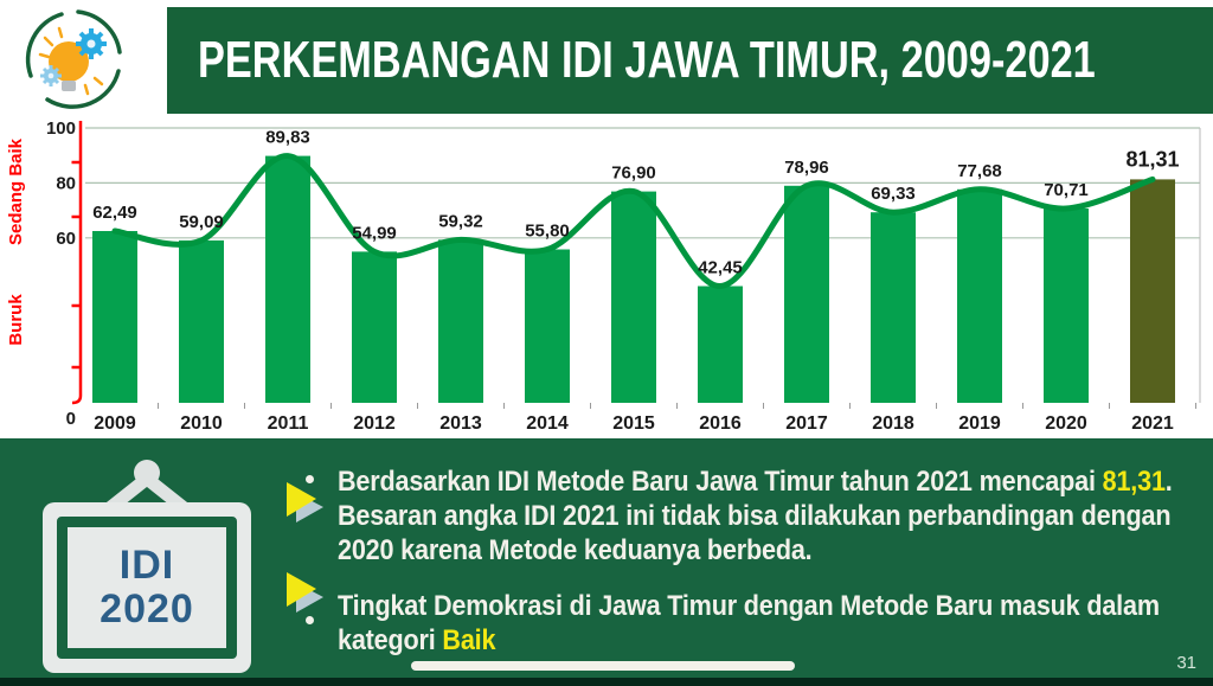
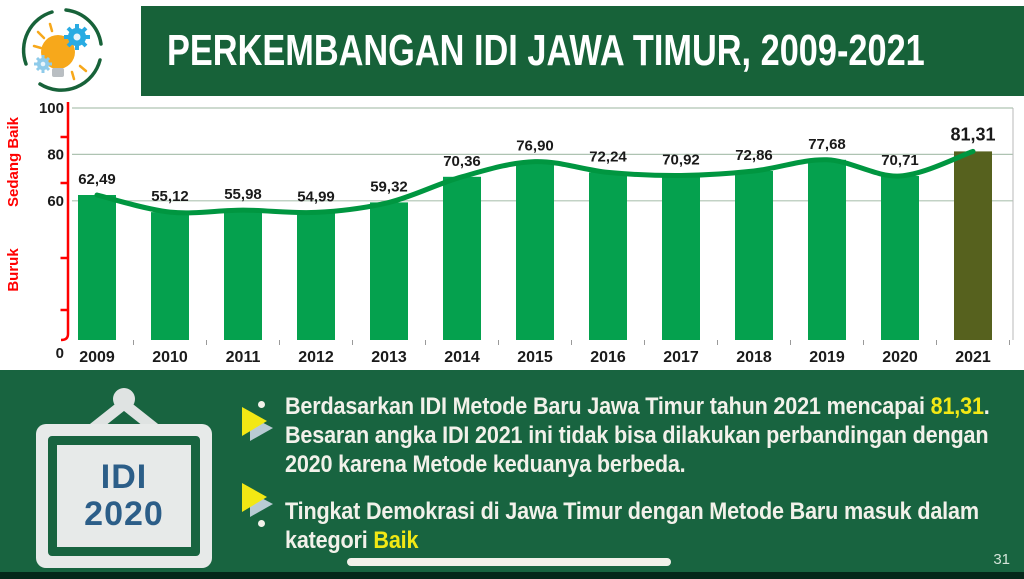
2010: 59,09 -> 55,12
2011: 89,83 -> 55,98
2014: 55,80 -> 70,36
2016: 42,45 -> 72,24
2017: 78,96 -> 70,92
2018: 69,33 -> 72,86
